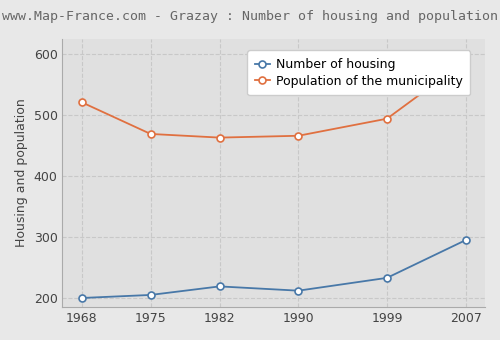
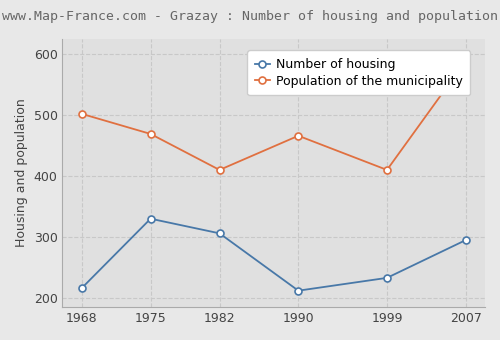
Number of housing/1968: 200 -> 216
Population of the municipality/1968: 521 -> 502
Number of housing/1975: 205 -> 330
Number of housing/1982: 219 -> 306
Population of the municipality/1982: 463 -> 410
Population of the municipality/1999: 494 -> 410
